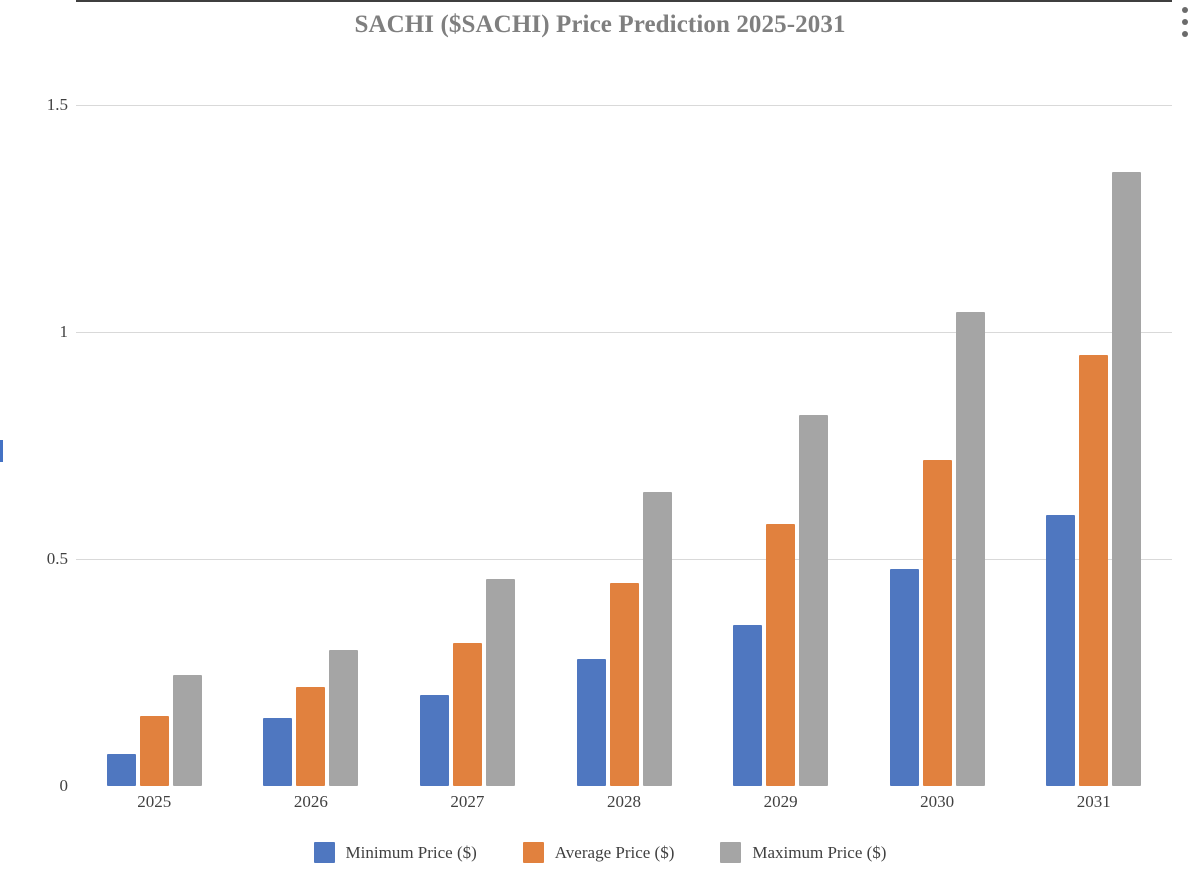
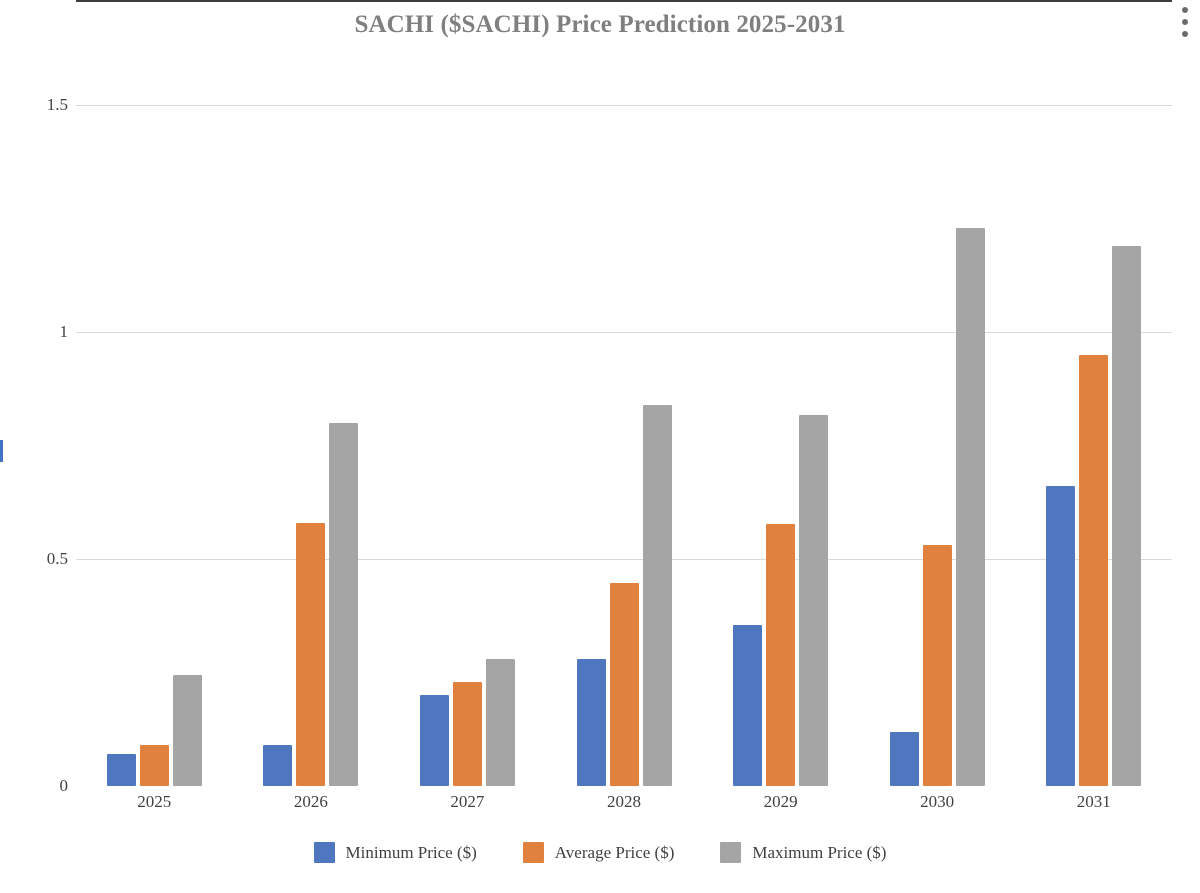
Average Price ($)/2025: 0.15 -> 0.09
Minimum Price ($)/2026: 0.15 -> 0.09
Average Price ($)/2026: 0.22 -> 0.58
Maximum Price ($)/2026: 0.30 -> 0.80
Average Price ($)/2027: 0.32 -> 0.23
Maximum Price ($)/2027: 0.46 -> 0.28
Maximum Price ($)/2028: 0.65 -> 0.84
Minimum Price ($)/2030: 0.48 -> 0.12
Average Price ($)/2030: 0.72 -> 0.53
Maximum Price ($)/2030: 1.04 -> 1.23
Minimum Price ($)/2031: 0.60 -> 0.66
Maximum Price ($)/2031: 1.35 -> 1.19
